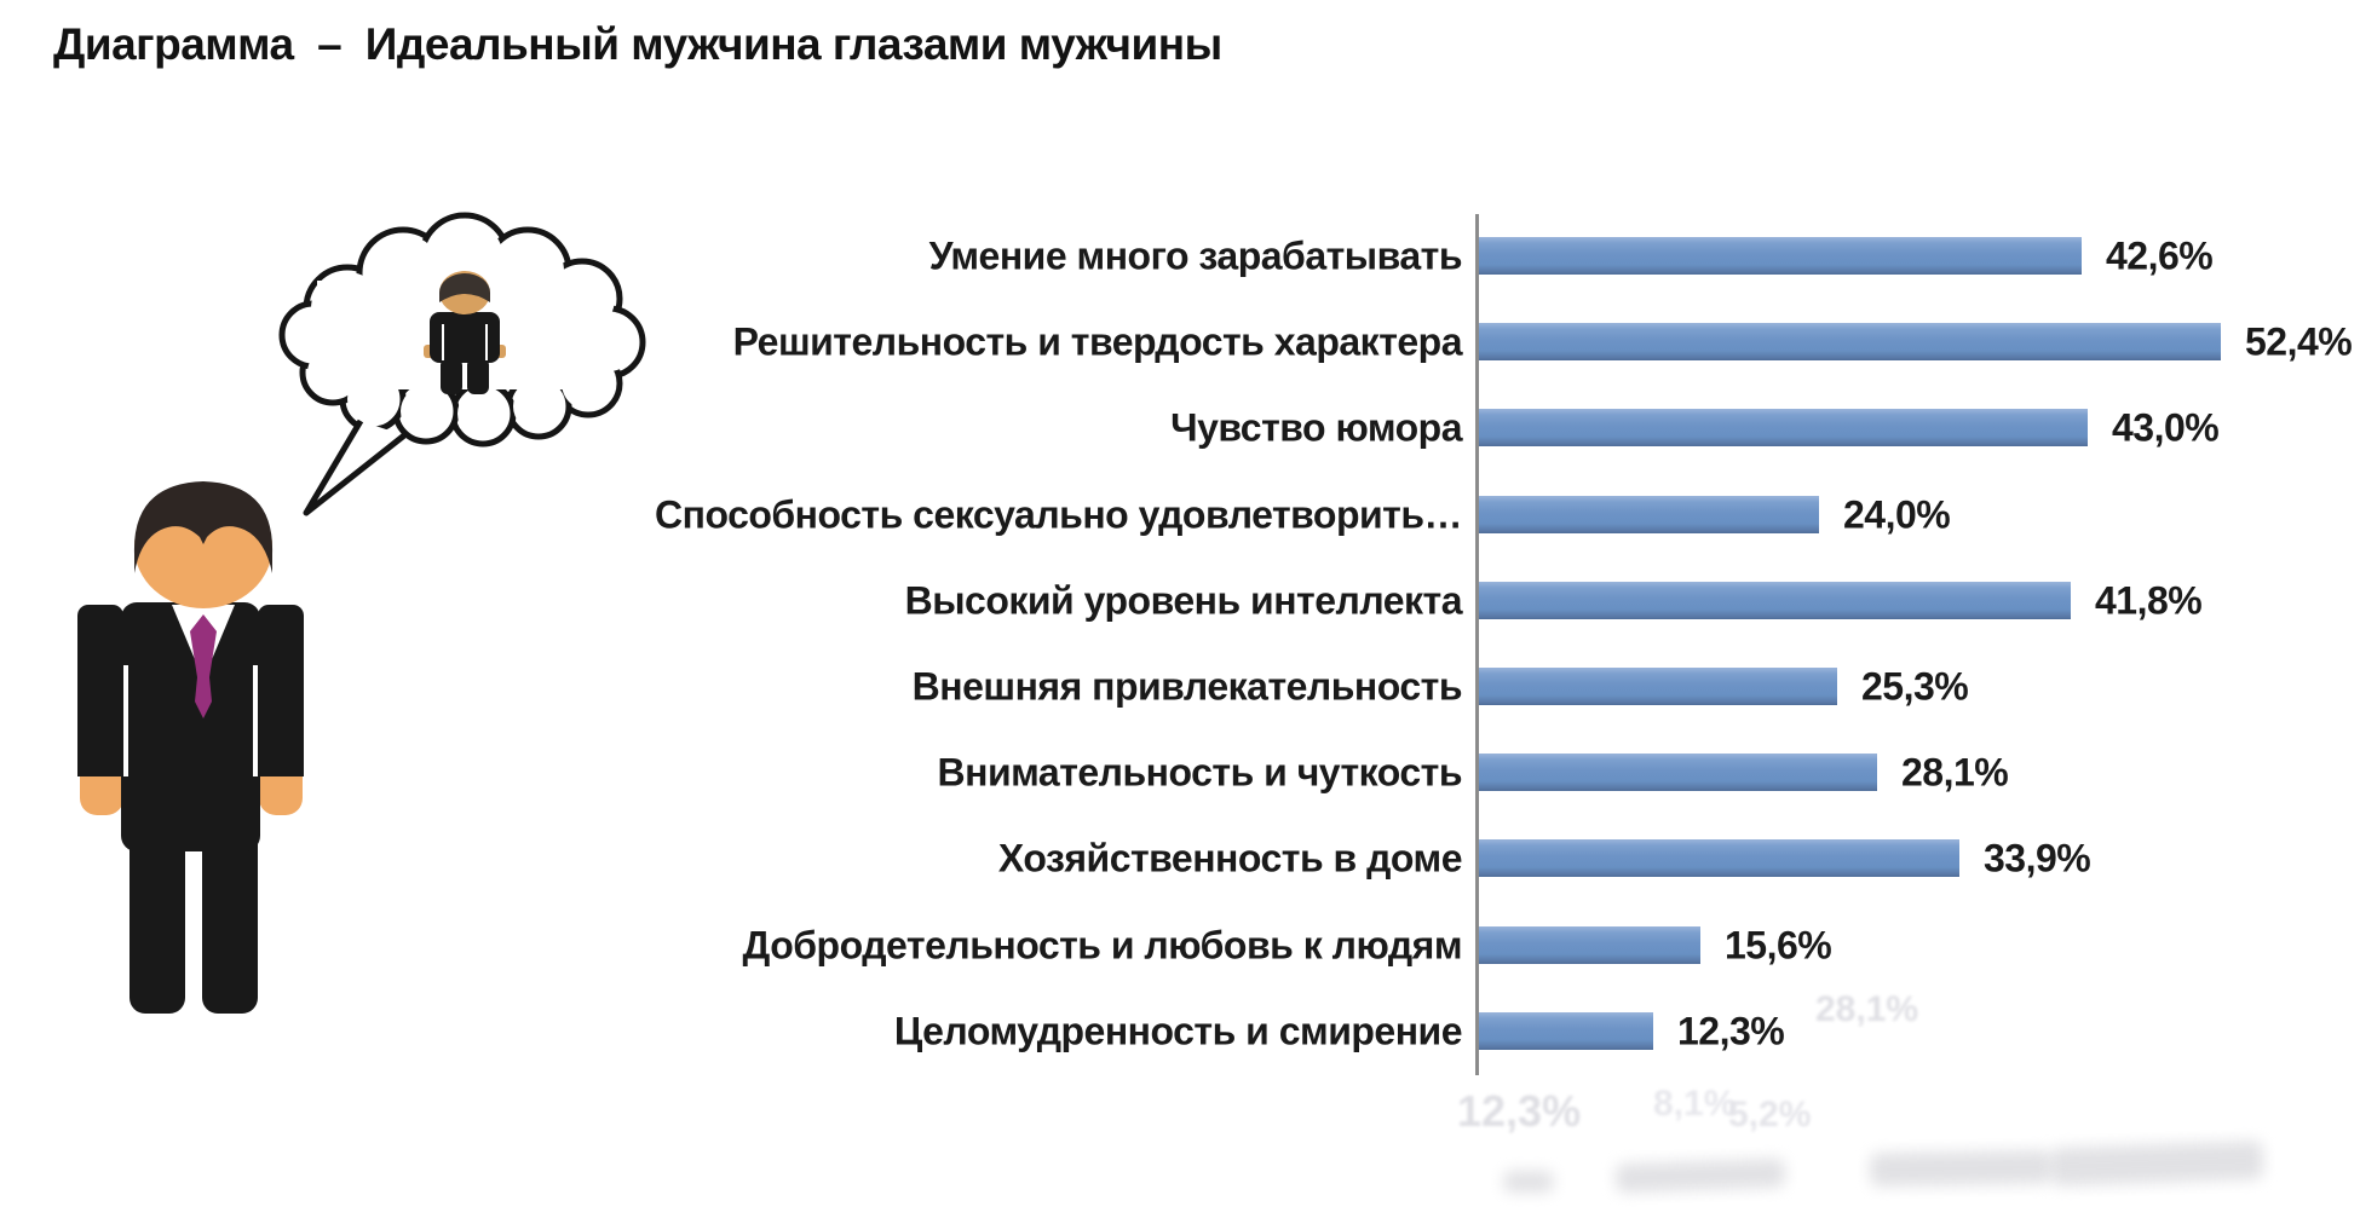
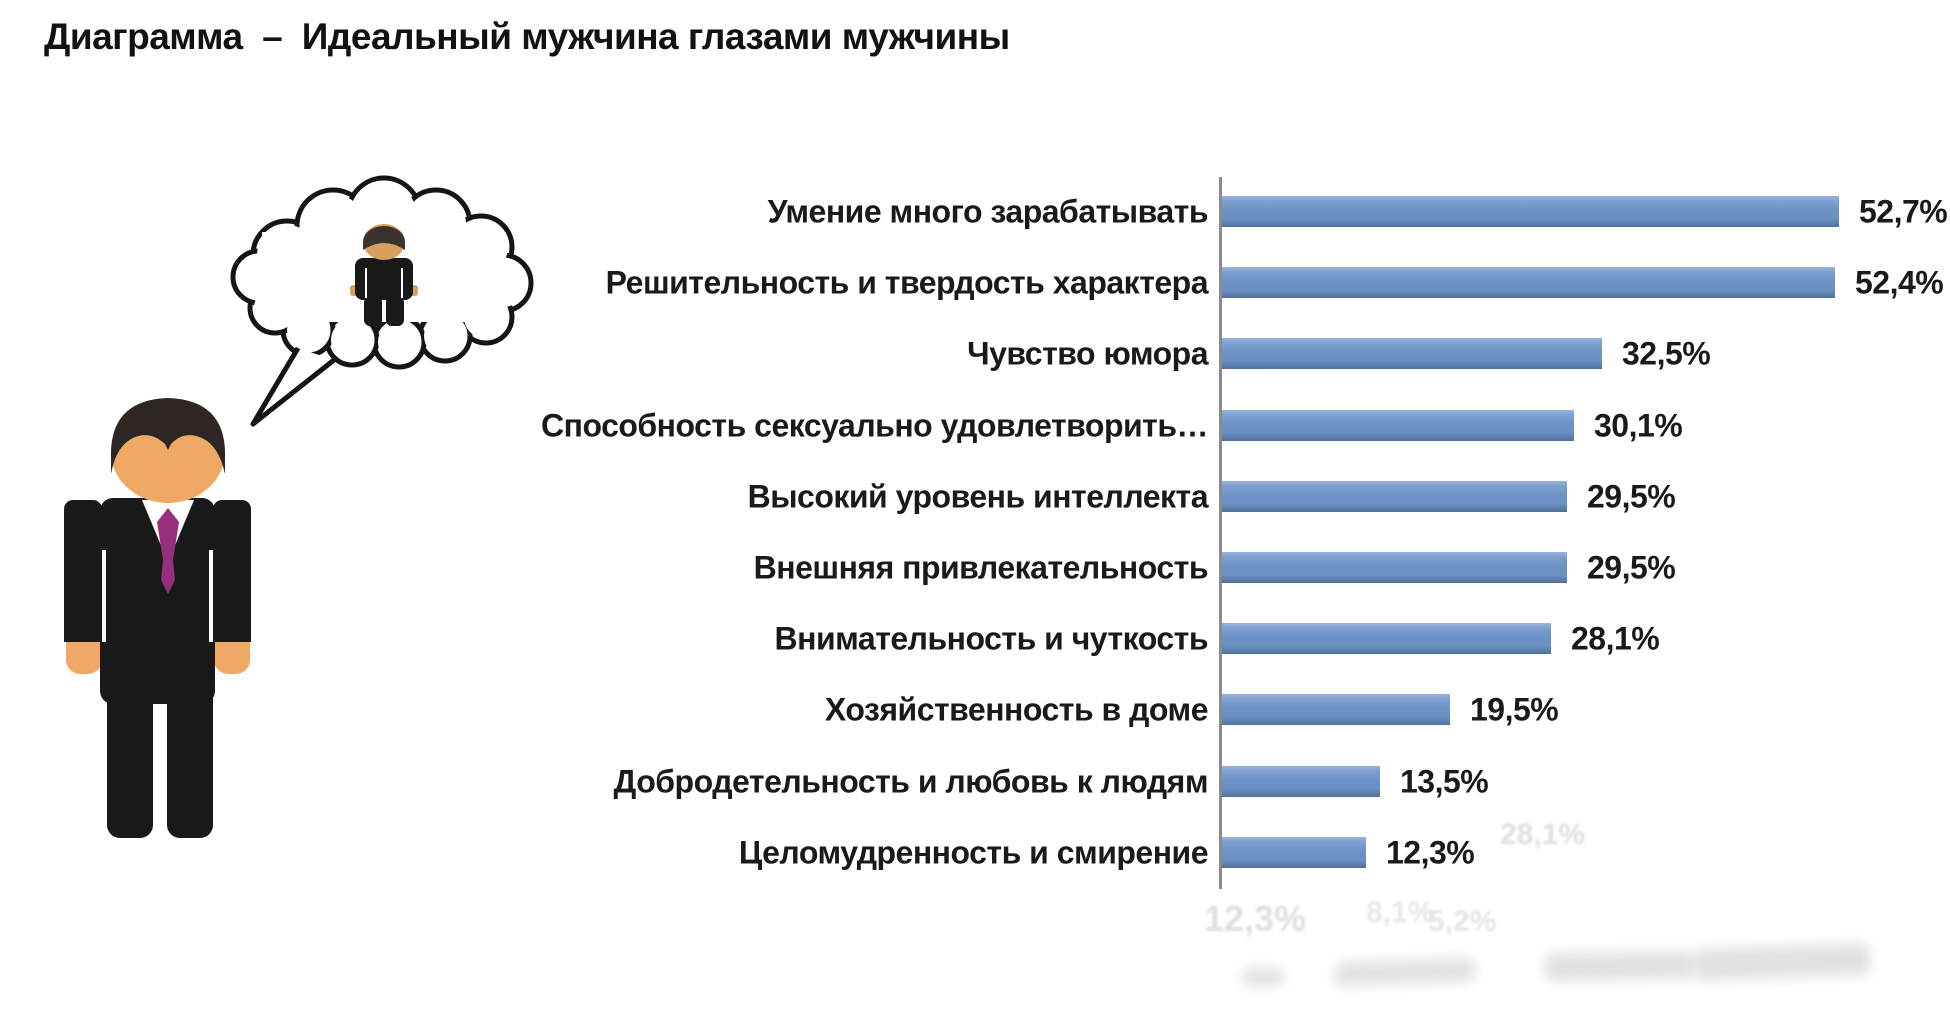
Умение много зарабатывать: 42,6% -> 52,7%
Чувство юмора: 43,0% -> 32,5%
Способность сексуально удовлетворить…: 24,0% -> 30,1%
Высокий уровень интеллекта: 41,8% -> 29,5%
Внешняя привлекательность: 25,3% -> 29,5%
Хозяйственность в доме: 33,9% -> 19,5%
Добродетельность и любовь к людям: 15,6% -> 13,5%
